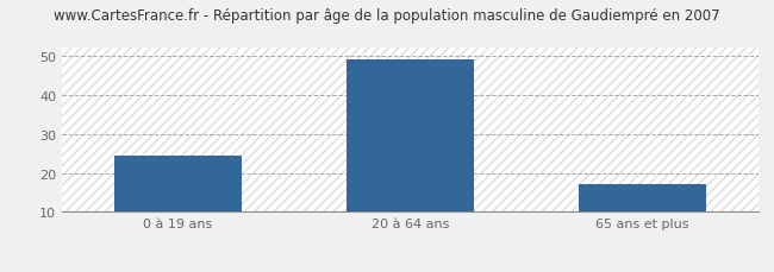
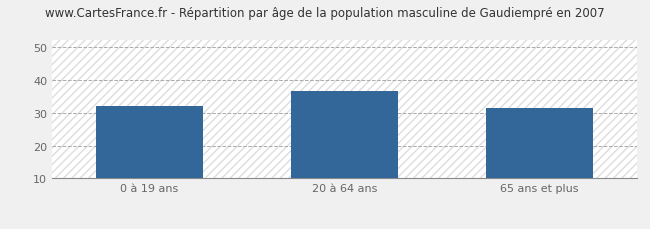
0 à 19 ans: 24.5 -> 32.0
20 à 64 ans: 49.0 -> 36.5
65 ans et plus: 17.0 -> 31.5
